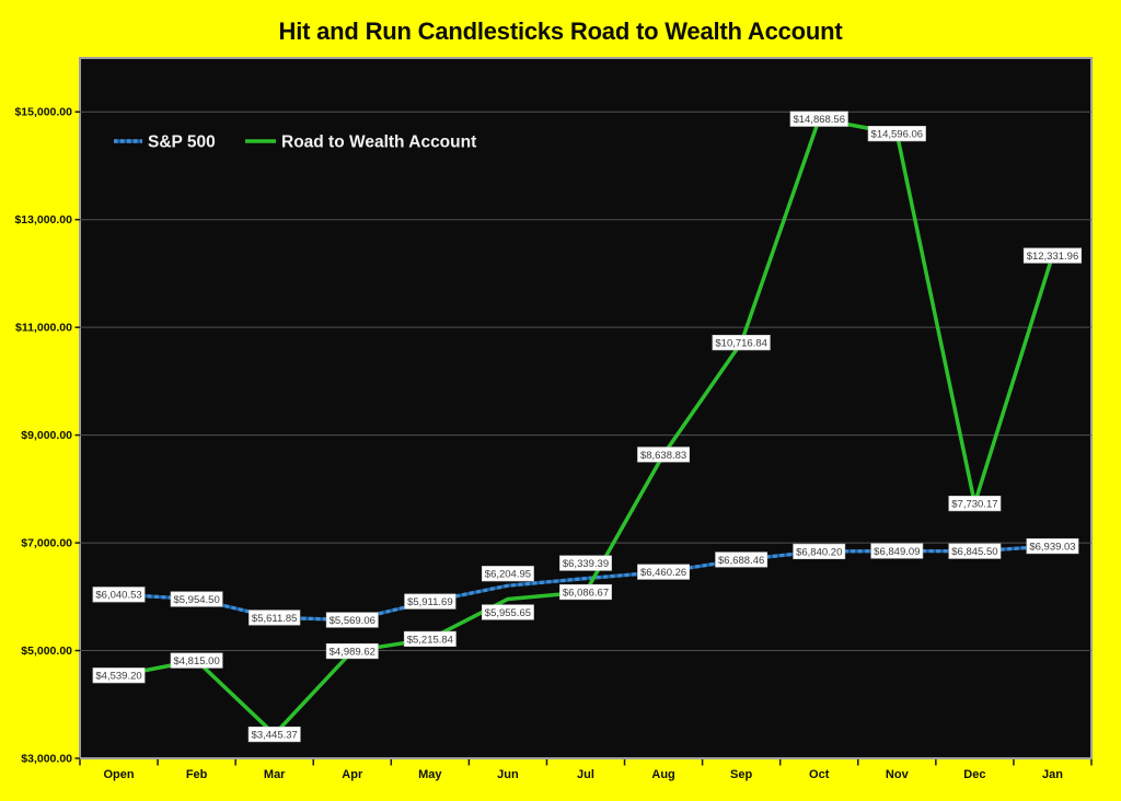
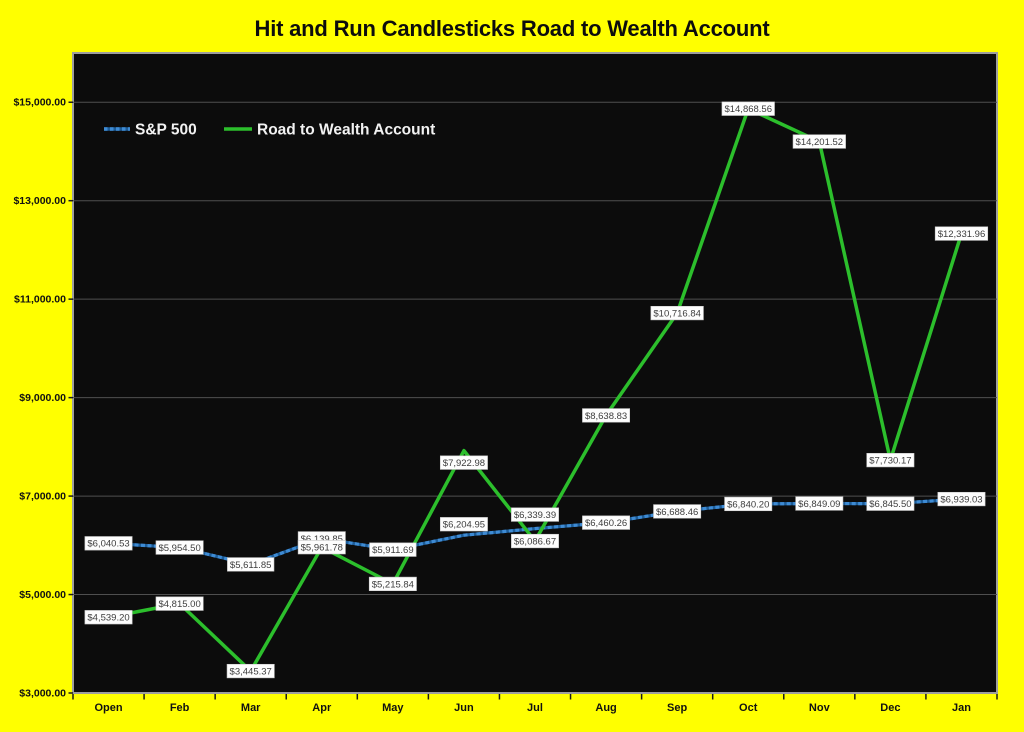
S&P 500/Apr: $5,569.06 -> $6,139.85
Road to Wealth Account/Apr: $4,989.62 -> $5,961.78
Road to Wealth Account/Jun: $5,955.65 -> $7,922.98
Road to Wealth Account/Nov: $14,596.06 -> $14,201.52
